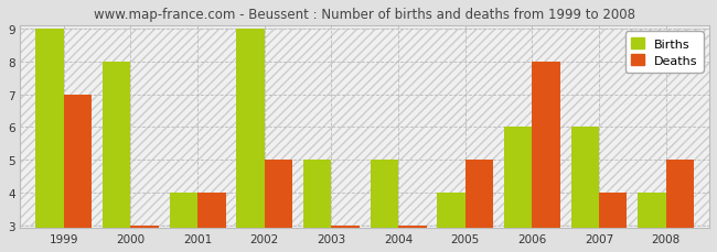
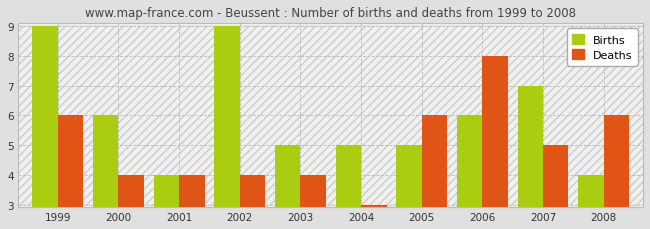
Deaths/1999: 7 -> 6
Births/2000: 8 -> 6
Deaths/2000: 3 -> 4
Deaths/2002: 5 -> 4
Deaths/2003: 3 -> 4
Births/2005: 4 -> 5
Deaths/2005: 5 -> 6
Births/2007: 6 -> 7
Deaths/2007: 4 -> 5
Deaths/2008: 5 -> 6
